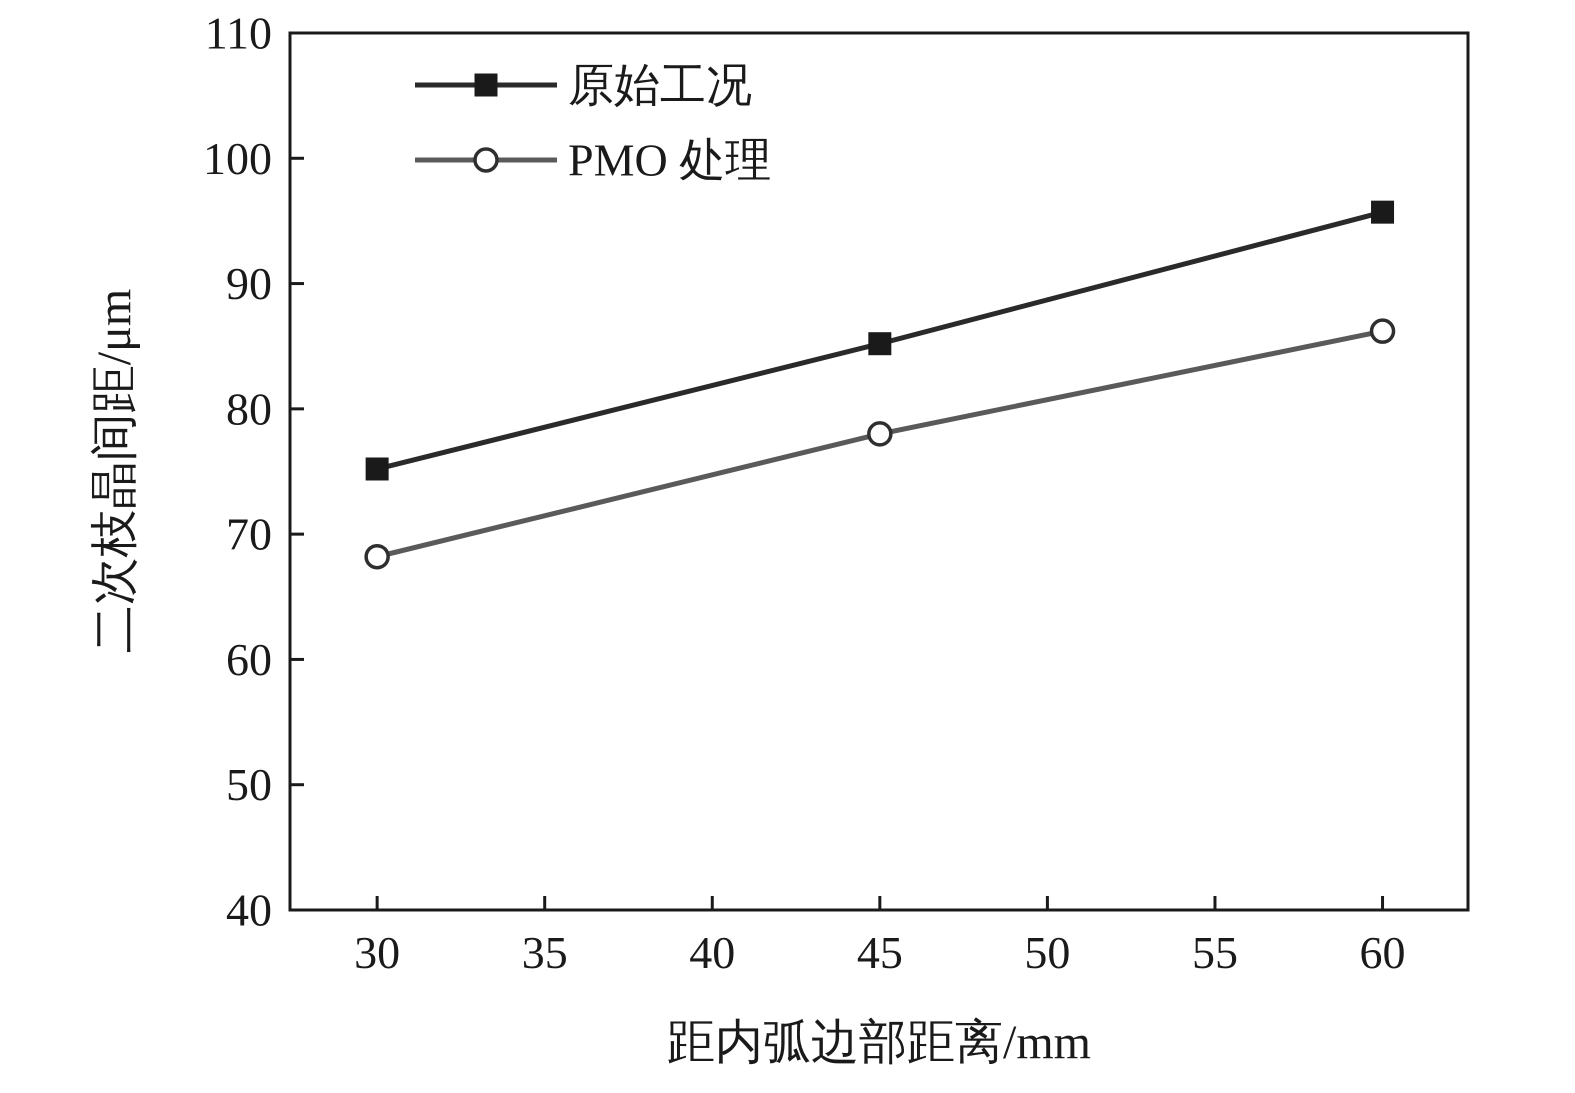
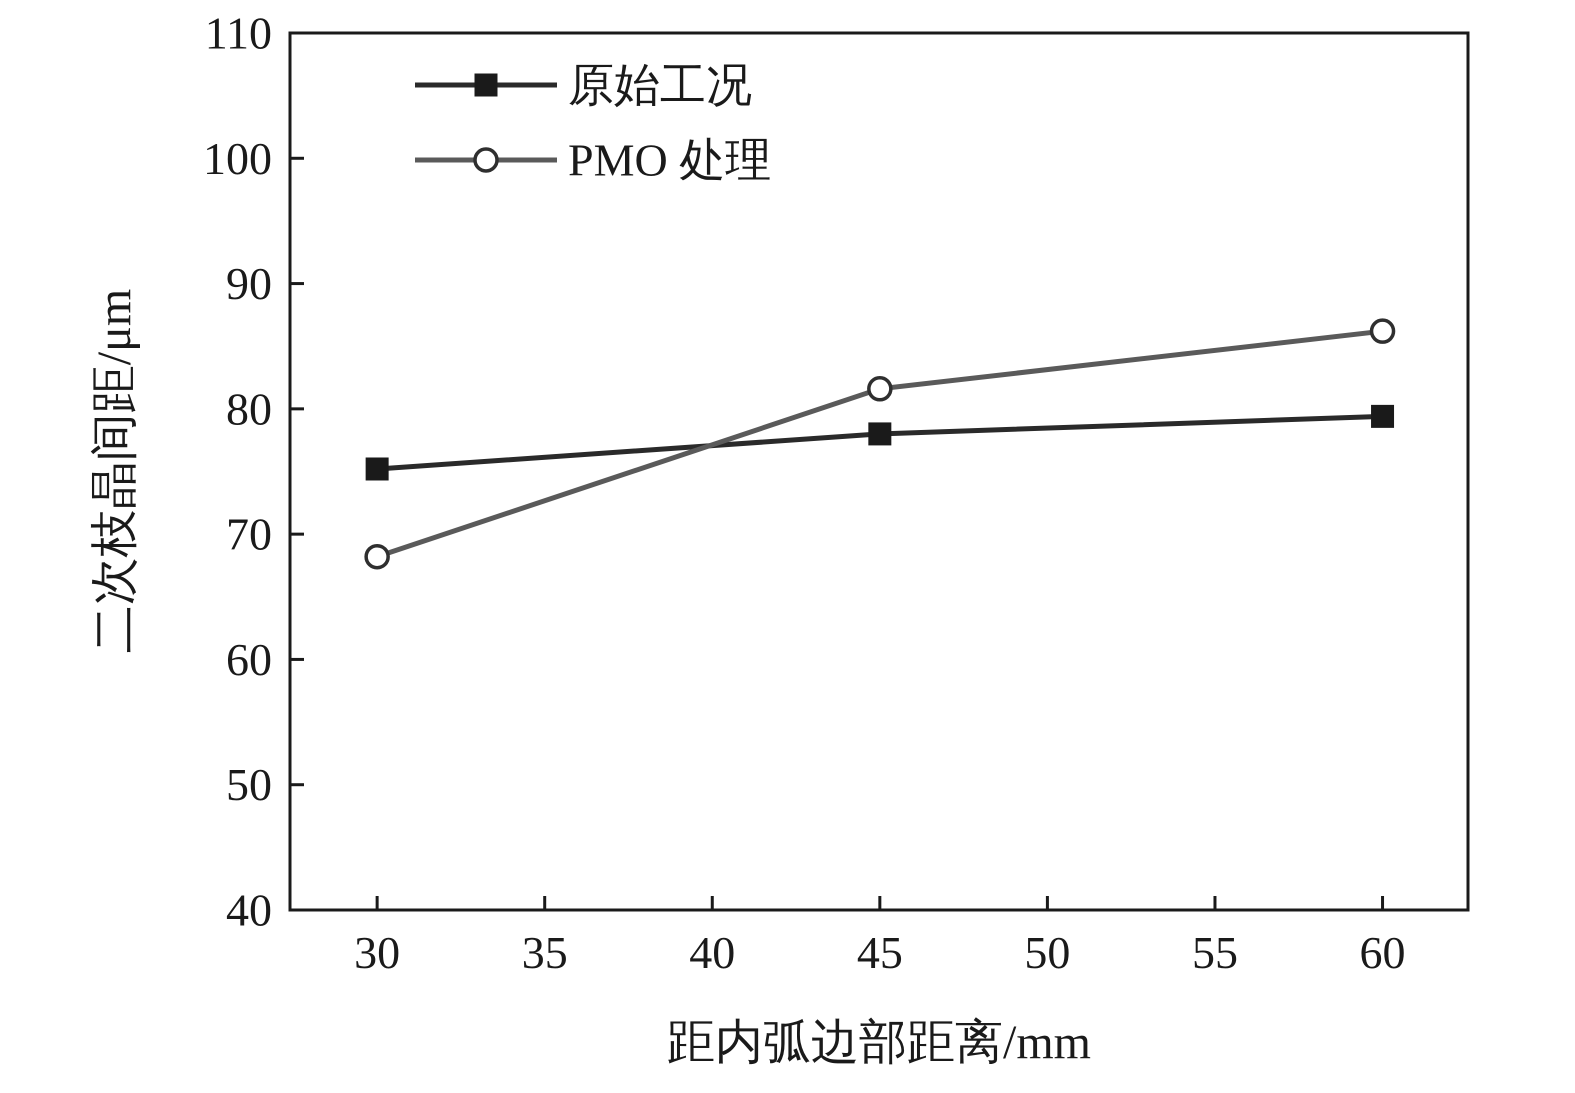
原始工况/45: 85.2 -> 78.0
PMO 处理/45: 78.0 -> 81.6
原始工况/60: 95.7 -> 79.4
